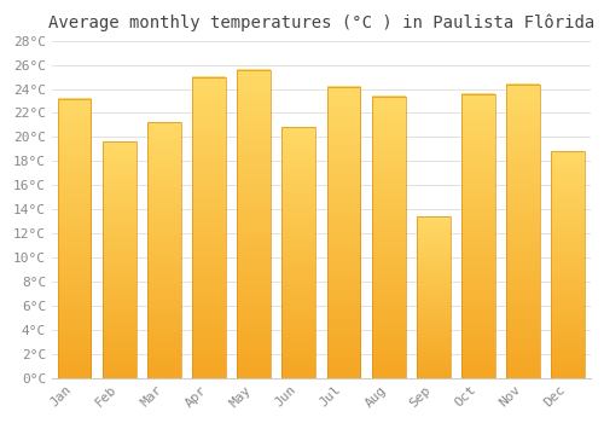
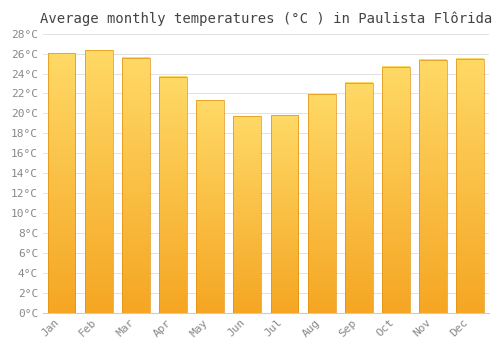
Jan: 23.2°C -> 26.1°C
Feb: 19.6°C -> 26.4°C
Mar: 21.2°C -> 25.6°C
Apr: 25.0°C -> 23.7°C
May: 25.6°C -> 21.3°C
Jun: 20.8°C -> 19.7°C
Jul: 24.2°C -> 19.8°C
Aug: 23.4°C -> 21.9°C
Sep: 13.4°C -> 23.1°C
Oct: 23.6°C -> 24.7°C
Nov: 24.4°C -> 25.4°C
Dec: 18.8°C -> 25.5°C
